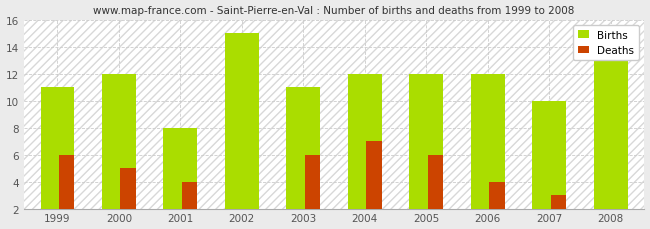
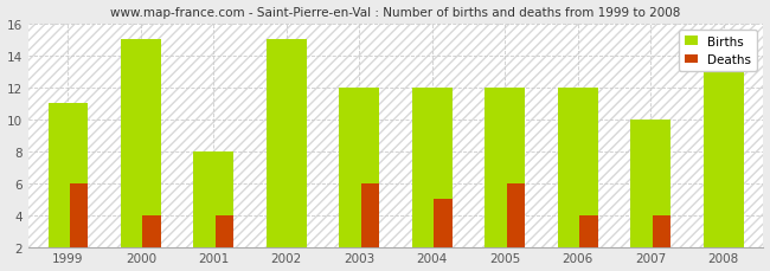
Births/2000: 12 -> 15
Deaths/2000: 5 -> 4
Births/2003: 11 -> 12
Deaths/2004: 7 -> 5
Deaths/2007: 3 -> 4
